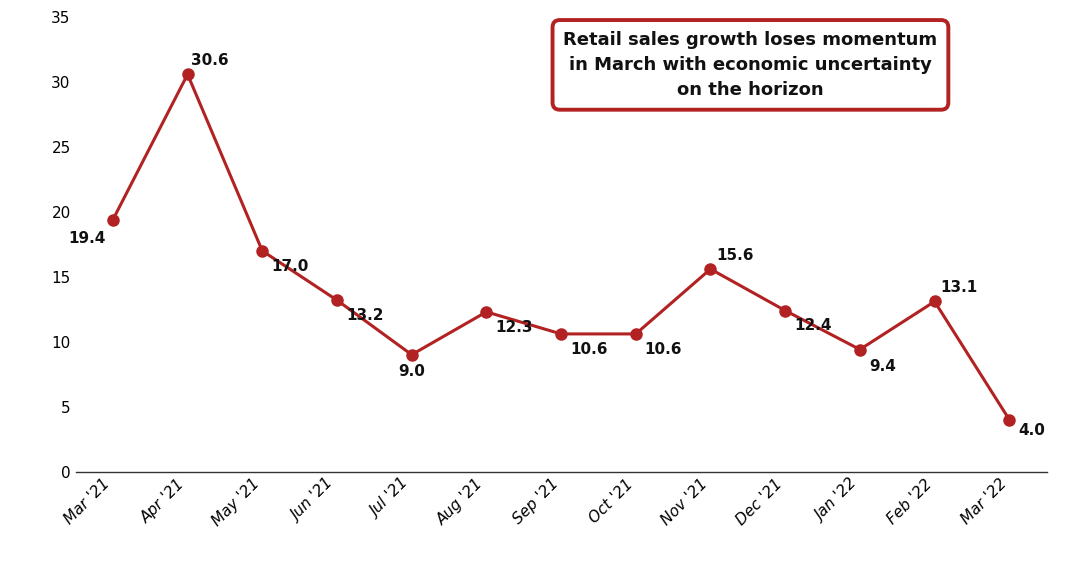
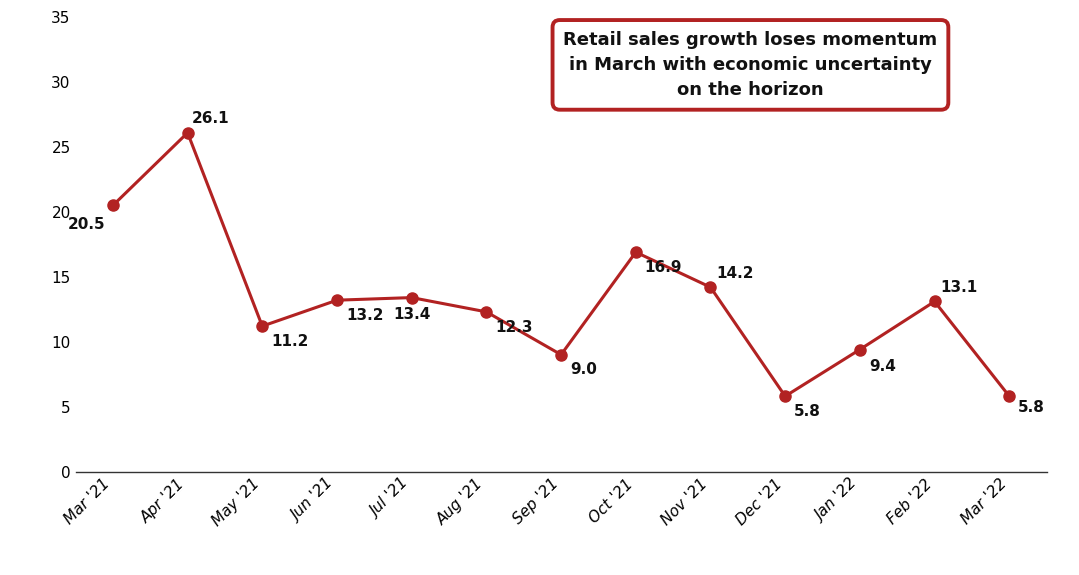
Mar '21: 19.4 -> 20.5
Apr '21: 30.6 -> 26.1
May '21: 17.0 -> 11.2
Jul '21: 9.0 -> 13.4
Sep '21: 10.6 -> 9.0
Oct '21: 10.6 -> 16.9
Nov '21: 15.6 -> 14.2
Dec '21: 12.4 -> 5.8
Mar '22: 4.0 -> 5.8
